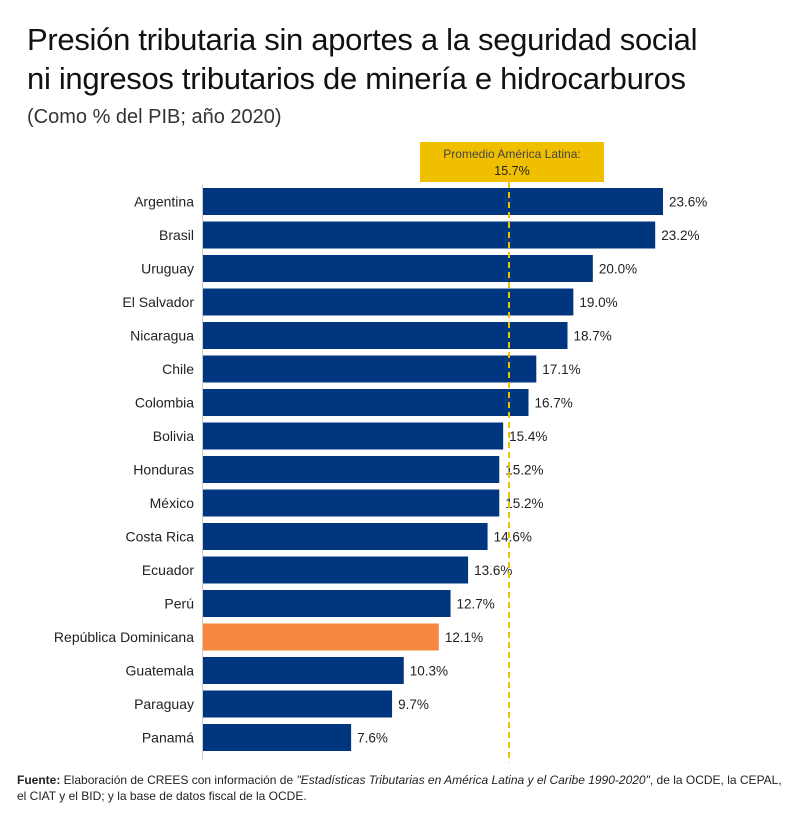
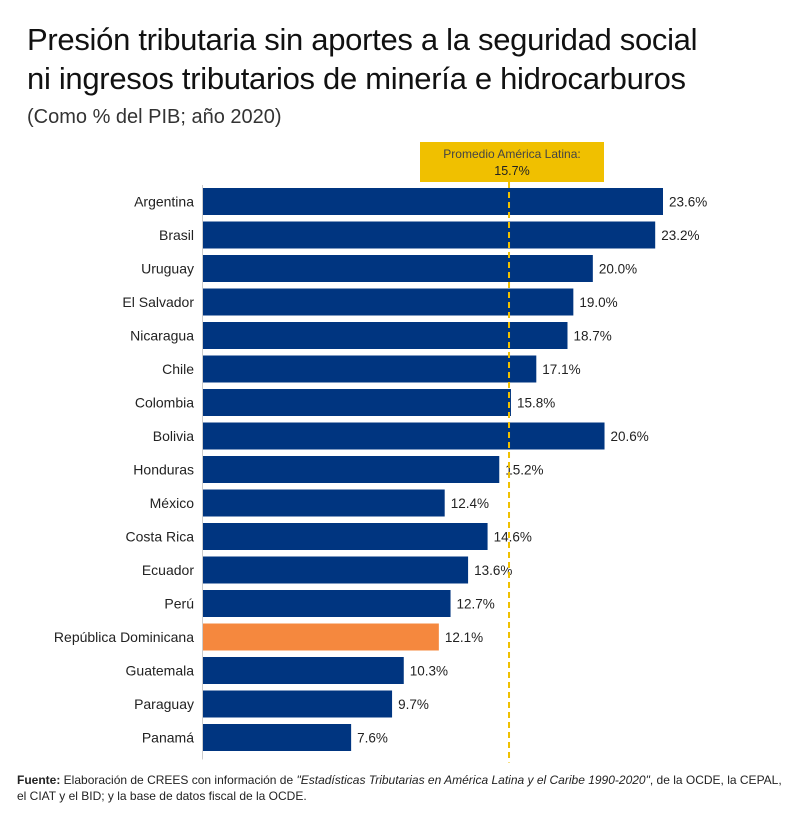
Colombia: 16.7% -> 15.8%
Bolivia: 15.4% -> 20.6%
México: 15.2% -> 12.4%
